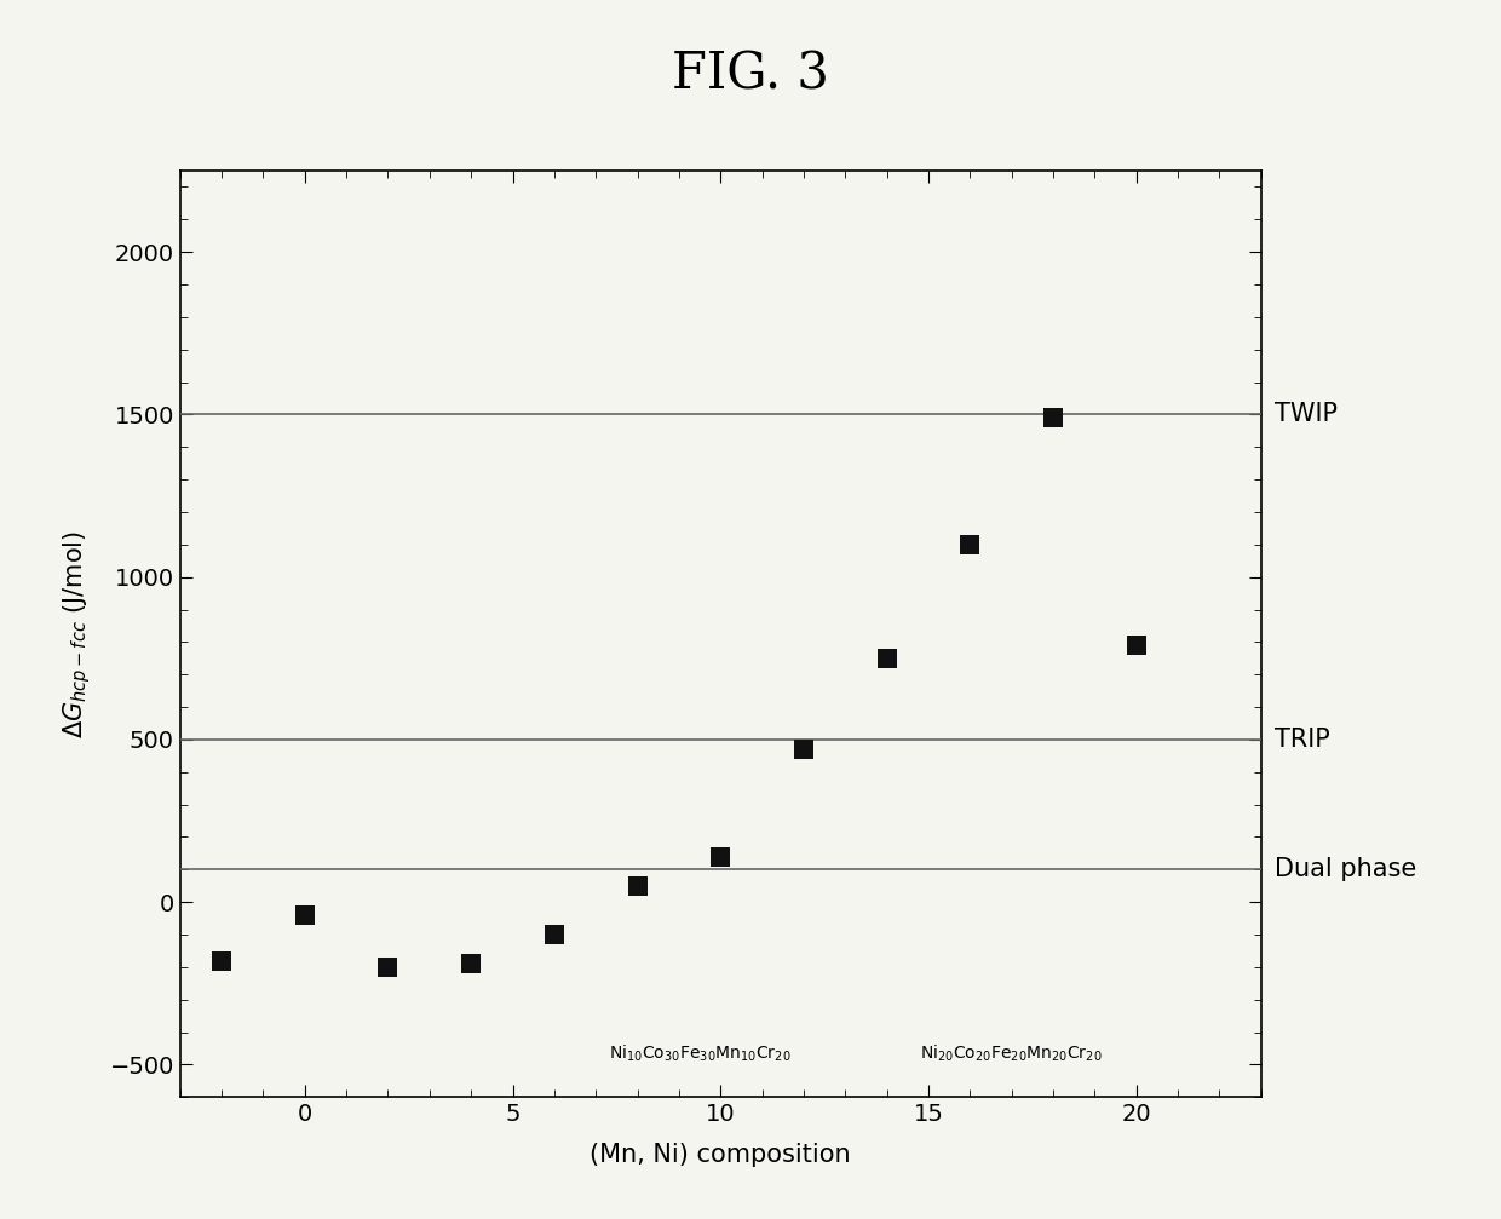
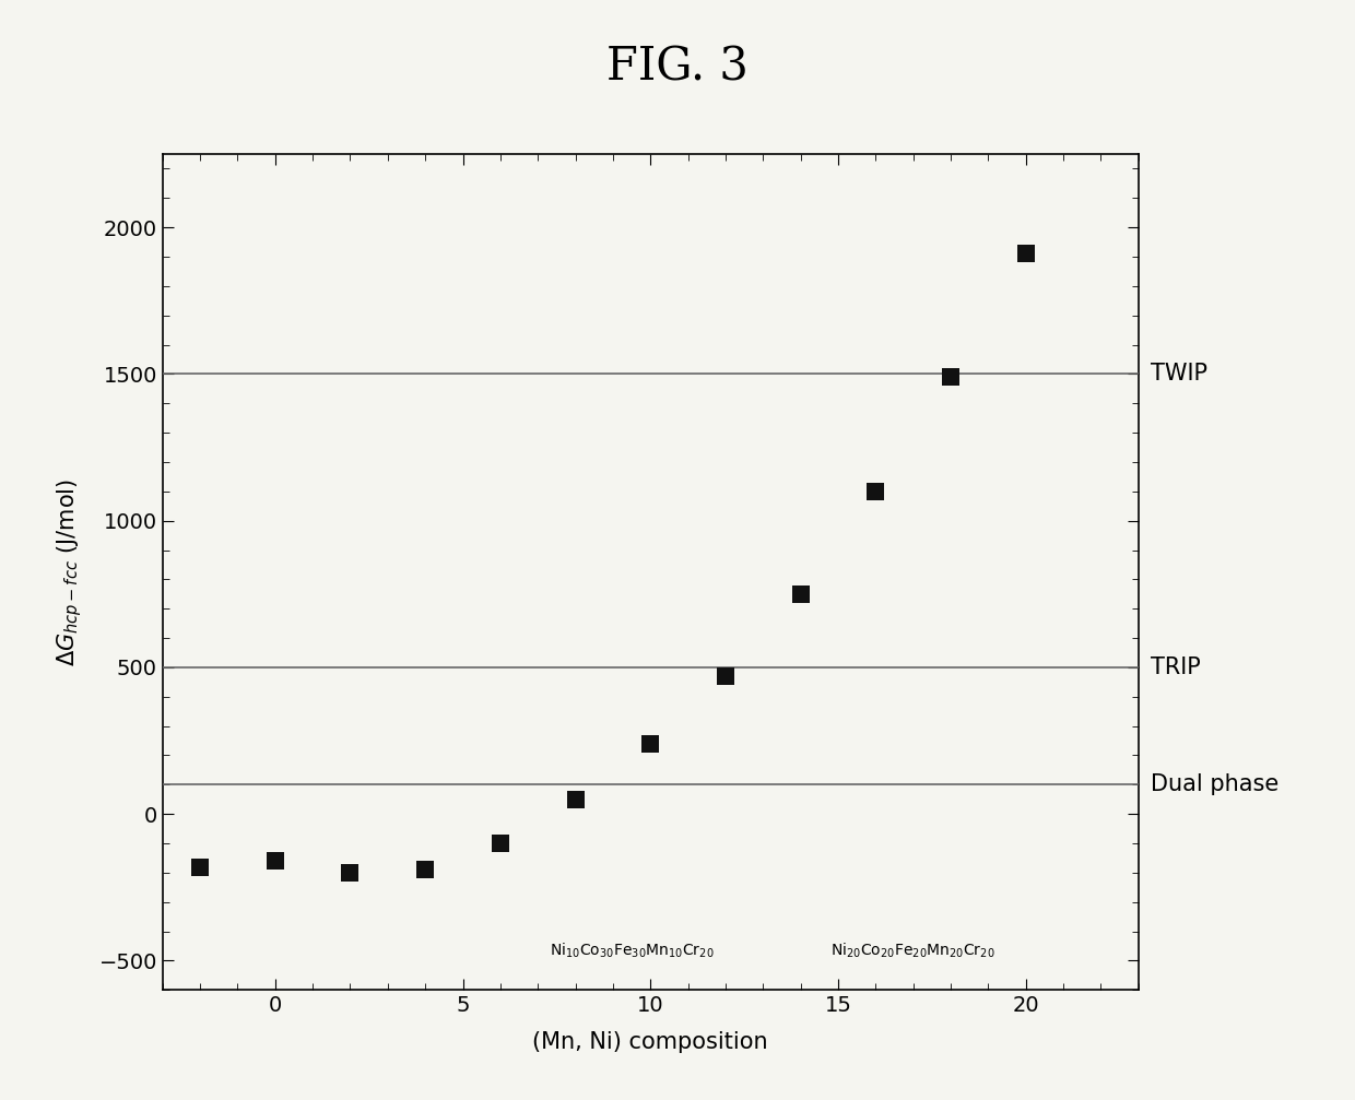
0: -40 -> -160
10: 140 -> 240
20: 790 -> 1910
